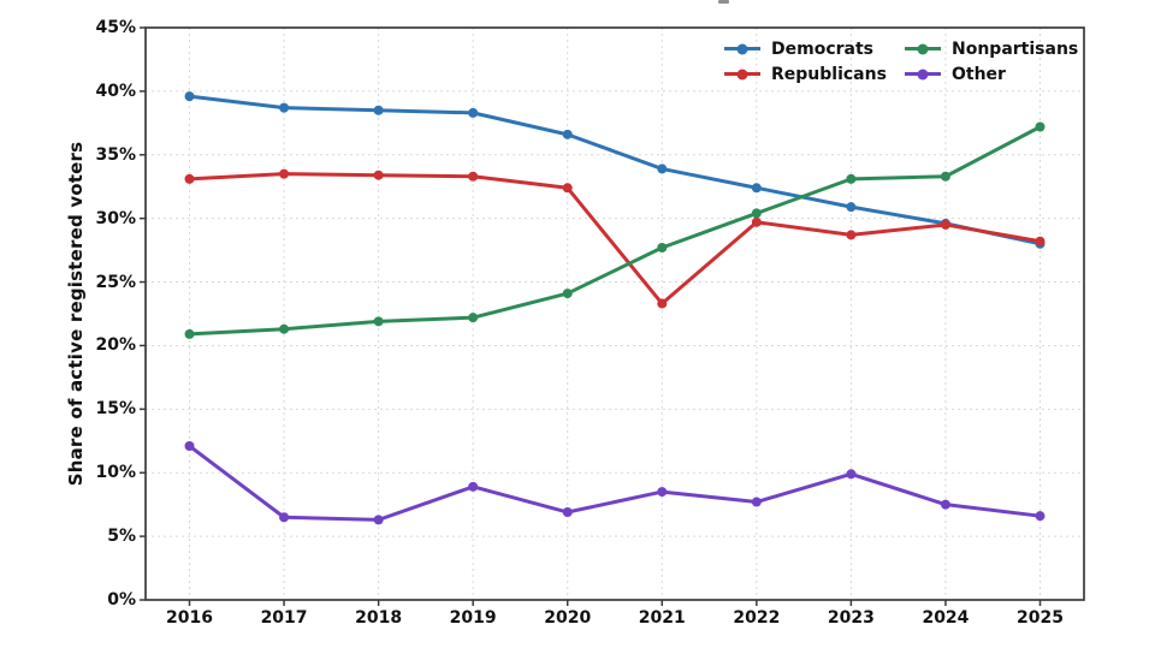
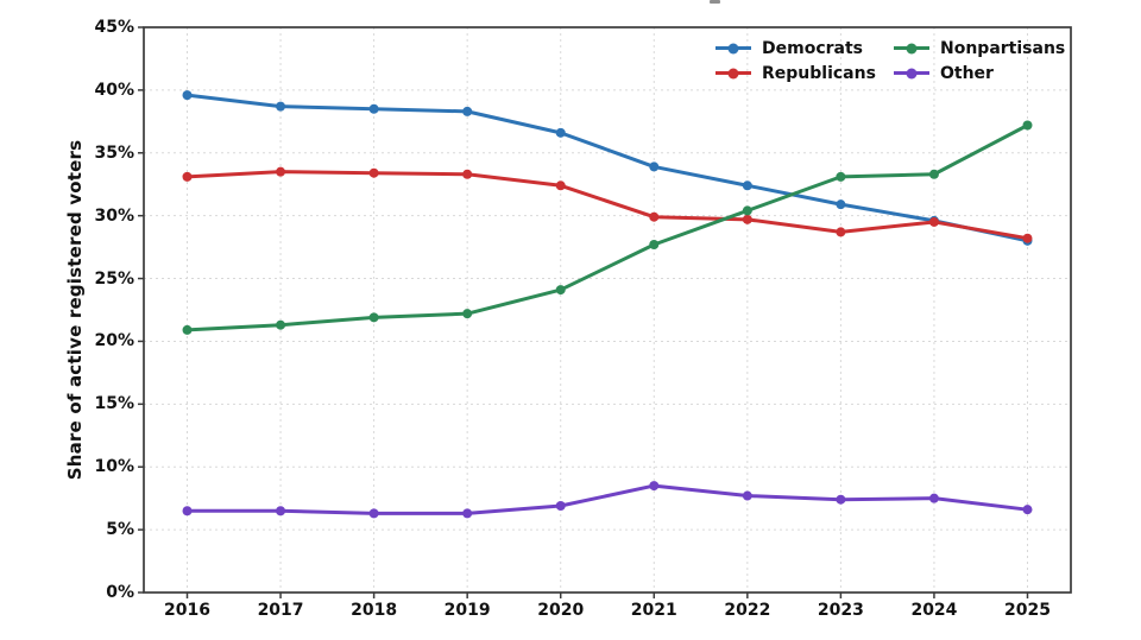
Other/2016: 12.1% -> 6.5%
Other/2019: 8.9% -> 6.3%
Republicans/2021: 23.3% -> 29.9%
Other/2023: 9.9% -> 7.4%
